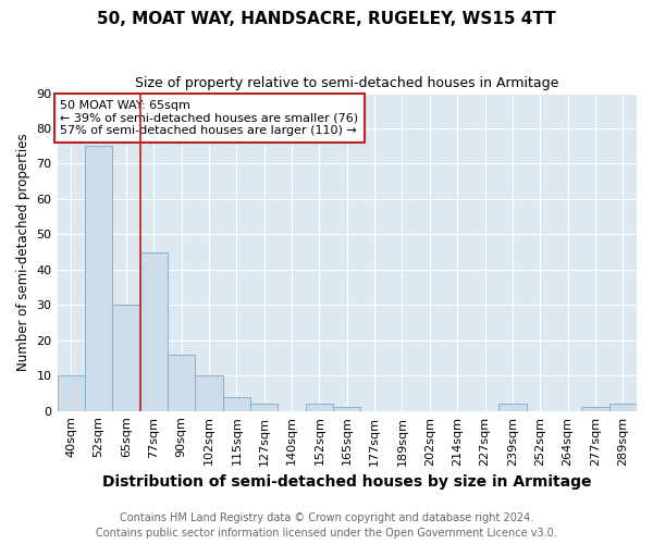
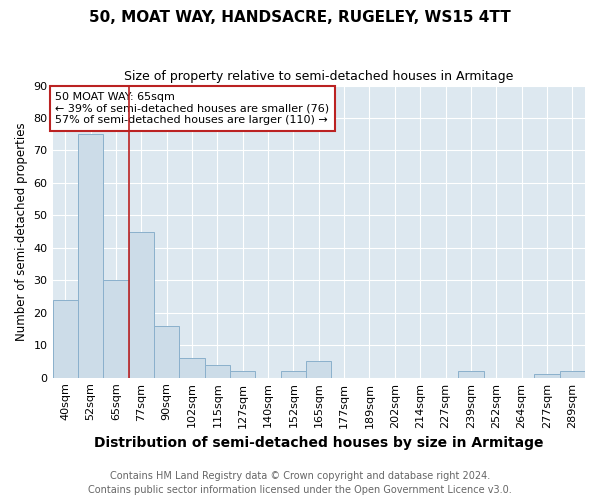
40sqm: 10 -> 24
102sqm: 10 -> 6
165sqm: 1 -> 5
